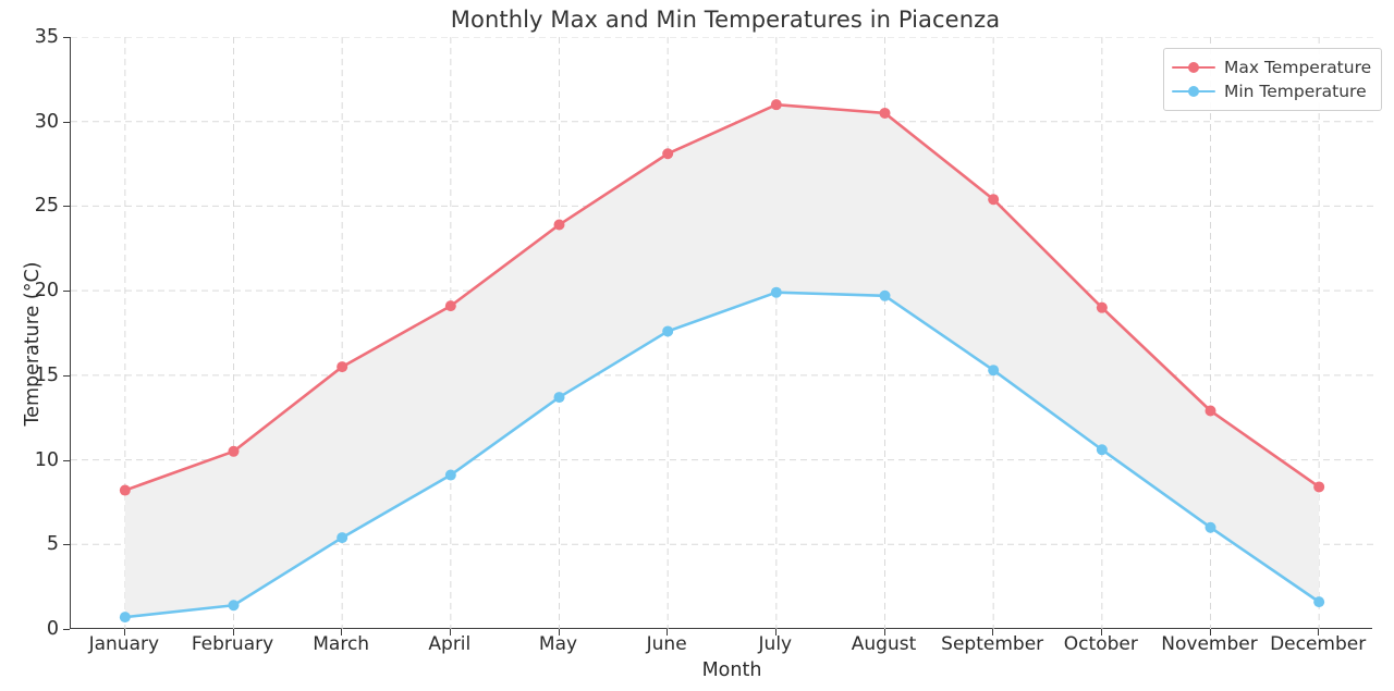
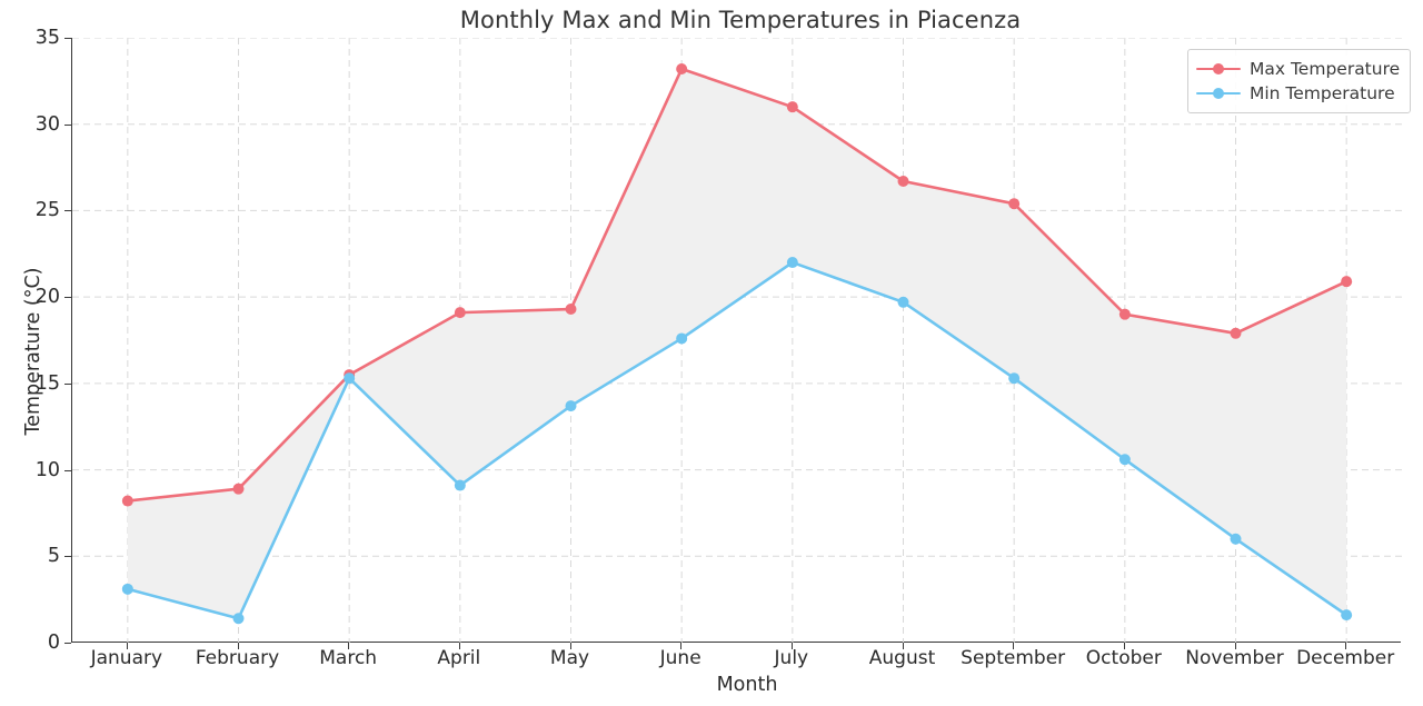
Min Temperature/January: 0.7 -> 3.1
Max Temperature/February: 10.5 -> 8.9
Min Temperature/March: 5.4 -> 15.3
Max Temperature/May: 23.9 -> 19.3
Max Temperature/June: 28.1 -> 33.2
Min Temperature/July: 19.9 -> 22.0
Max Temperature/August: 30.5 -> 26.7
Max Temperature/November: 12.9 -> 17.9
Max Temperature/December: 8.4 -> 20.9
